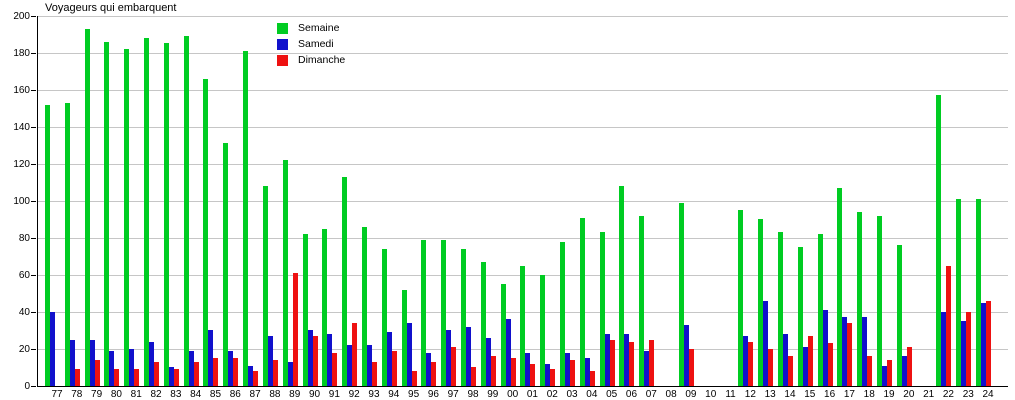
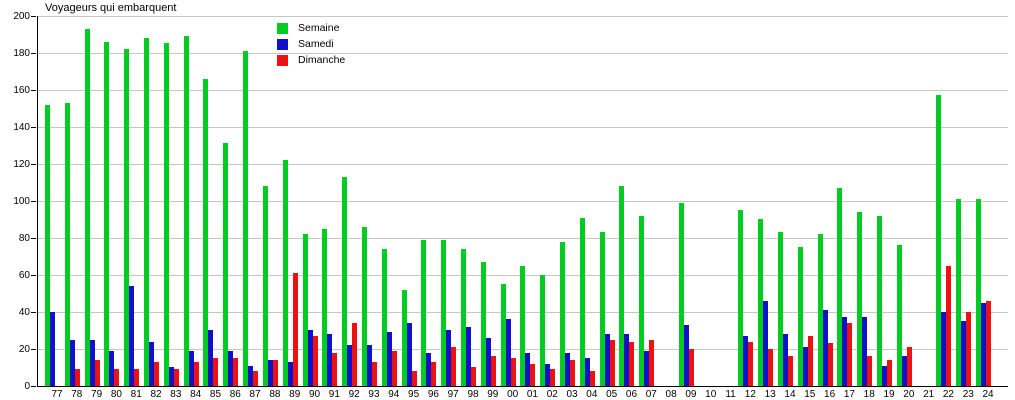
Samedi/81: 20 -> 54
Samedi/88: 27 -> 14
